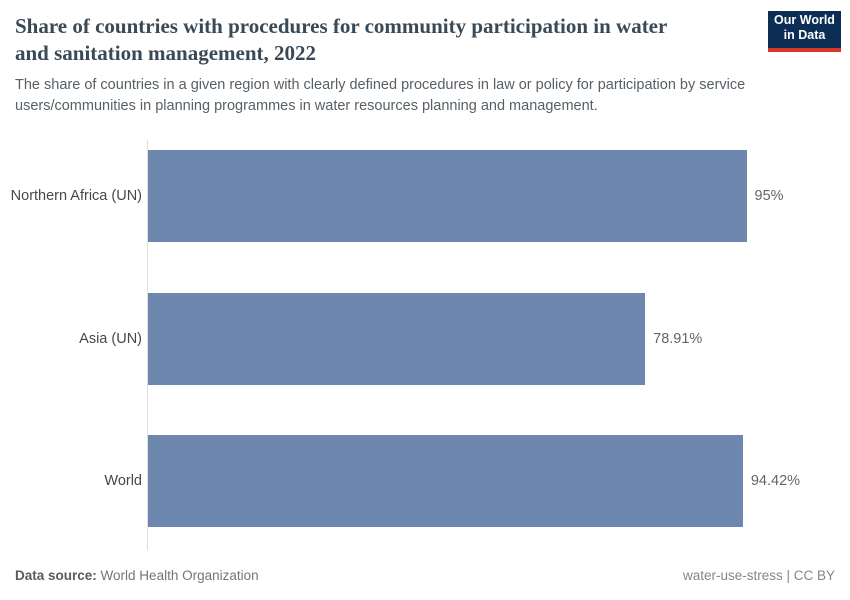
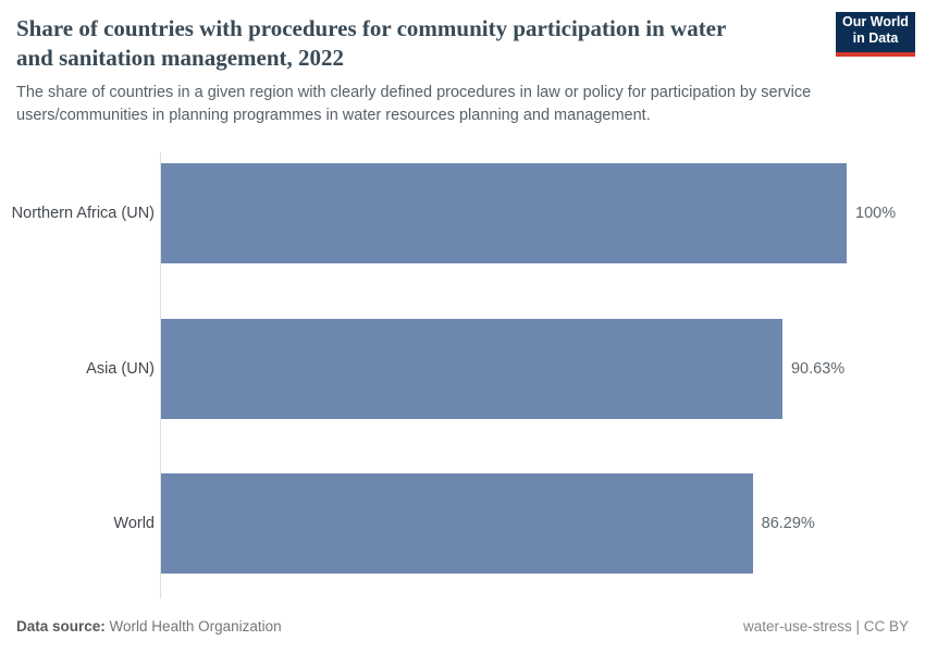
Northern Africa (UN): 95% -> 100%
Asia (UN): 78.91% -> 90.63%
World: 94.42% -> 86.29%
